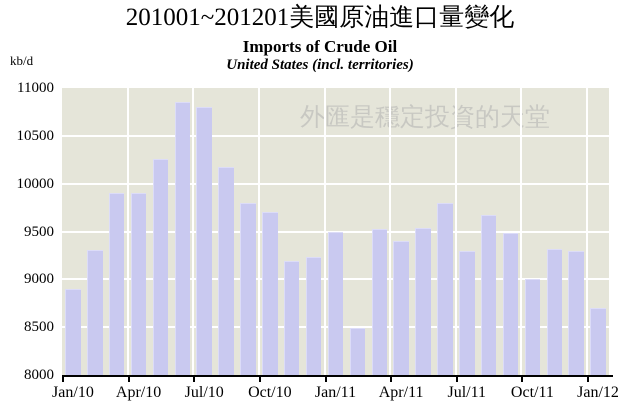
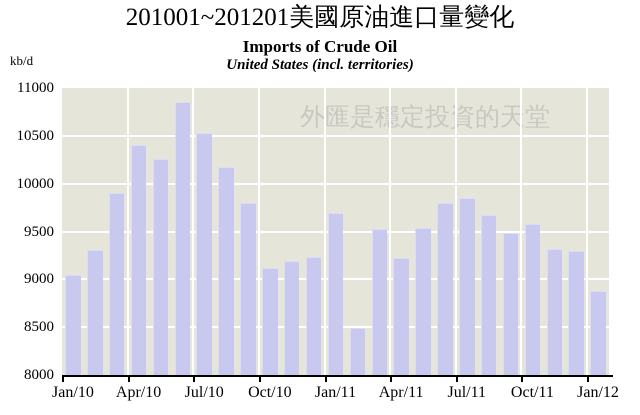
Jan/10: 8900 -> 9000
Apr/10: 9900 -> 10400
Jul/10: 10800 -> 10500
Oct/10: 9700 -> 9100
Jan/11: 9500 -> 9700
Apr/11: 9400 -> 9200
Jul/11: 9300 -> 9800
Oct/11: 9000 -> 9600
Jan/12: 8700 -> 8900
